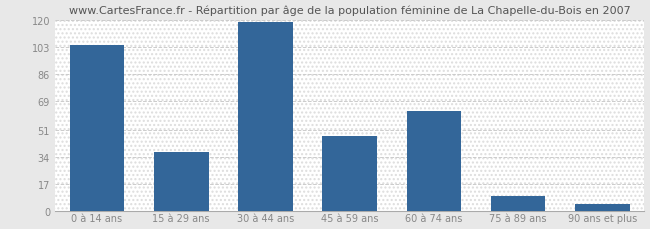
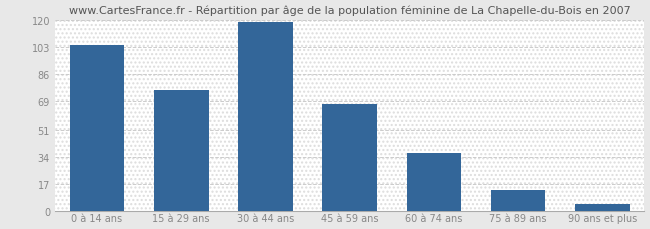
15 à 29 ans: 37 -> 76
45 à 59 ans: 47 -> 67
60 à 74 ans: 63 -> 36
75 à 89 ans: 9 -> 13
